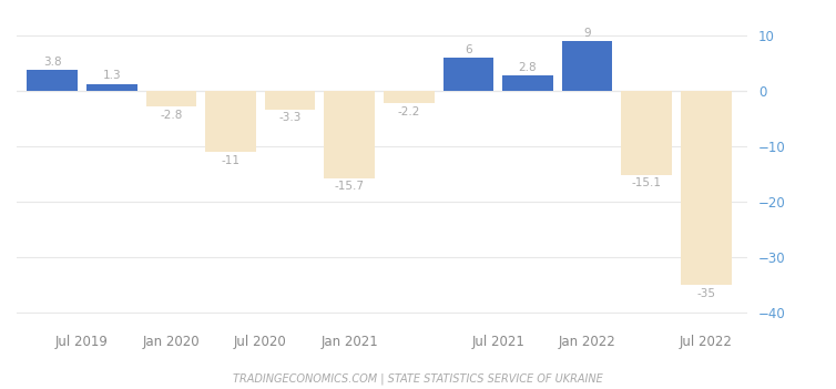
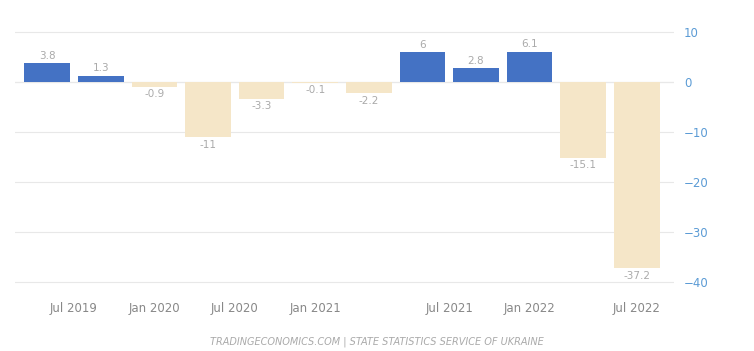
Jan 2020: -2.8 -> -0.9
Jan 2021: -15.7 -> -0.1
Jan 2022: 9 -> 6.1
Jul 2022: -35 -> -37.2
